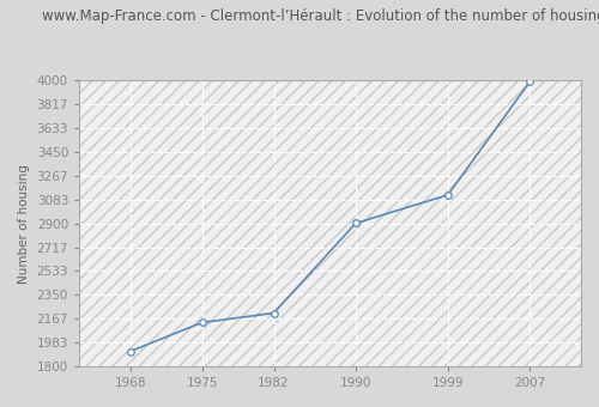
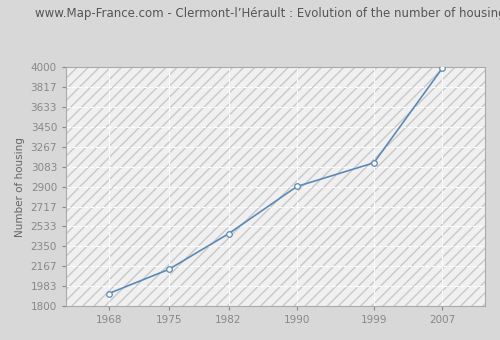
1982: 2210 -> 2470
